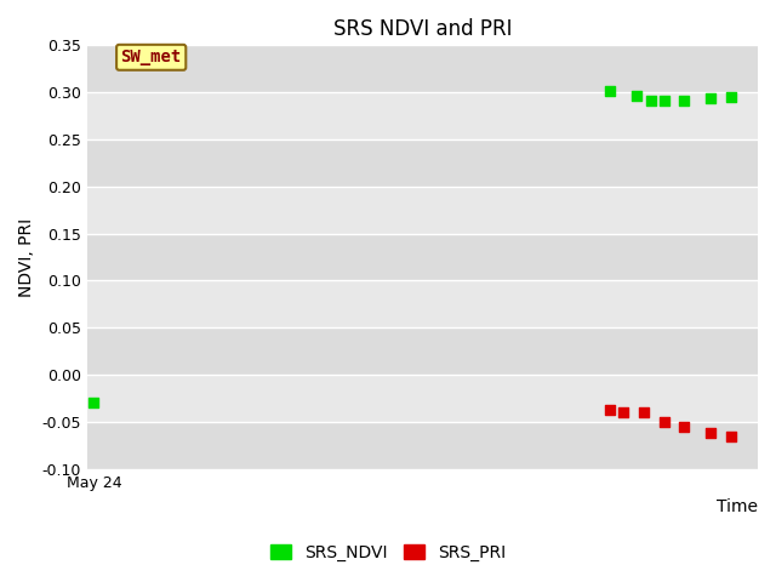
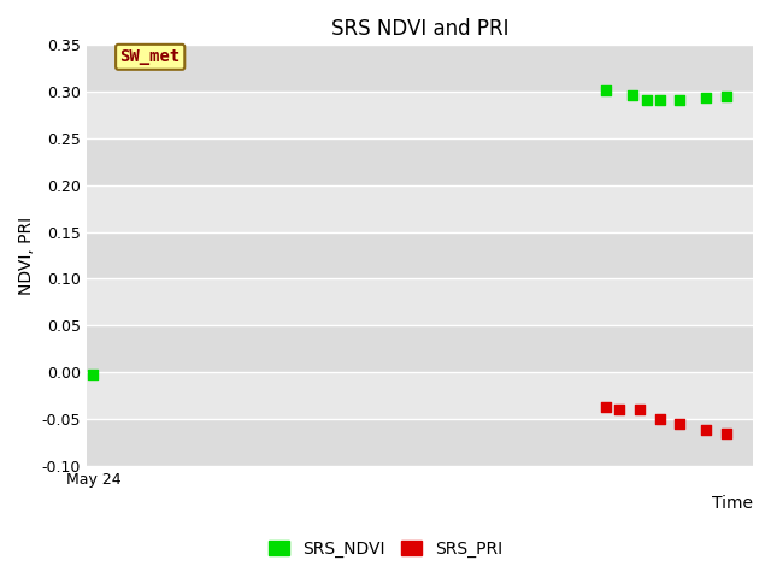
SRS_NDVI/May 24: -0.030 -> -0.003
